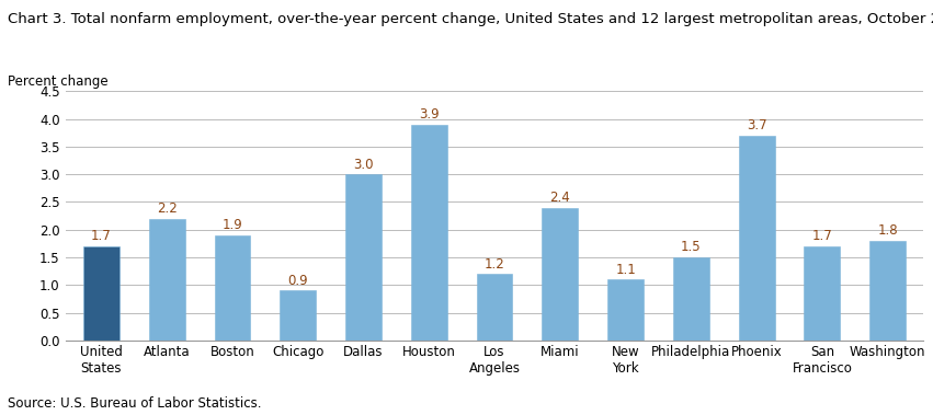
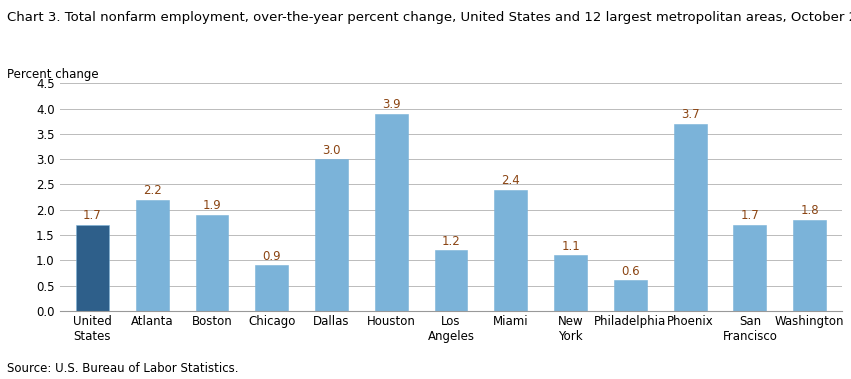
Philadelphia: 1.5 -> 0.6
